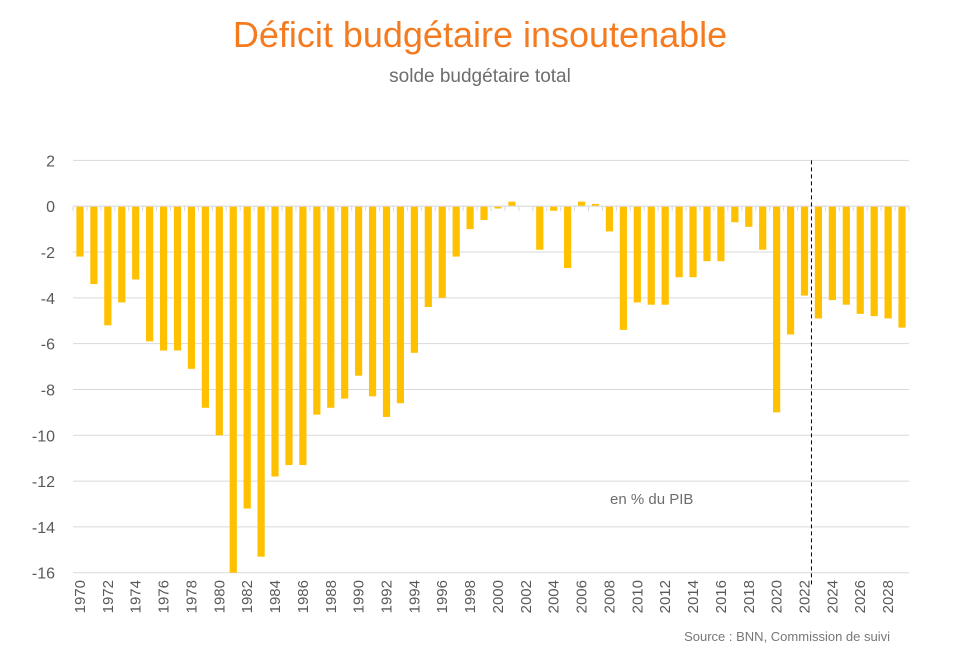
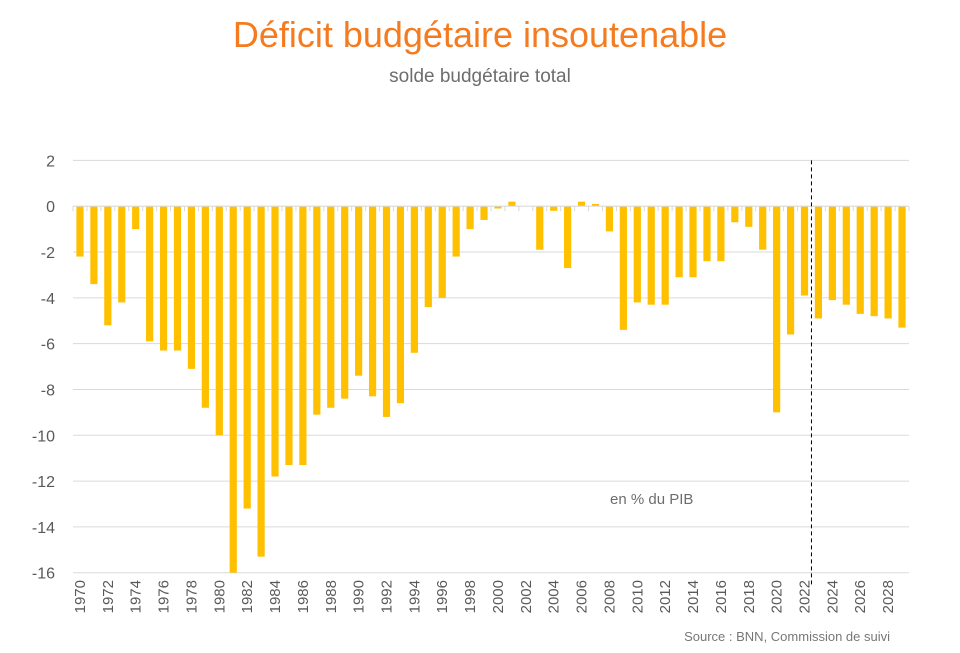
1974: -3.2 -> -1.0
